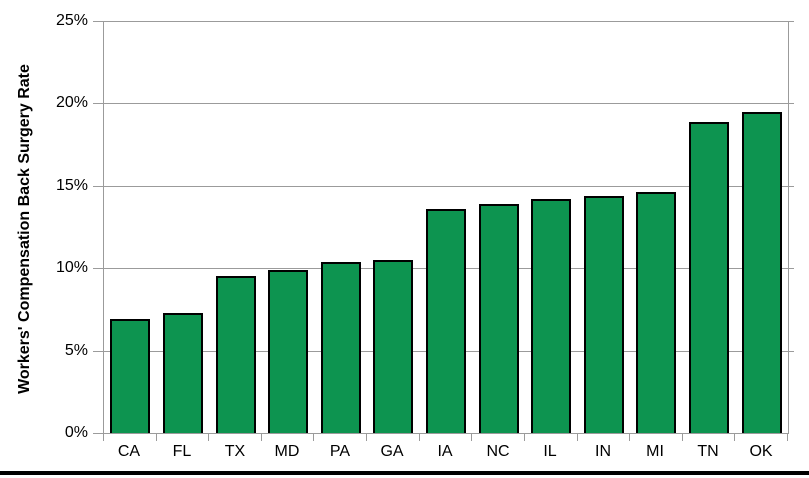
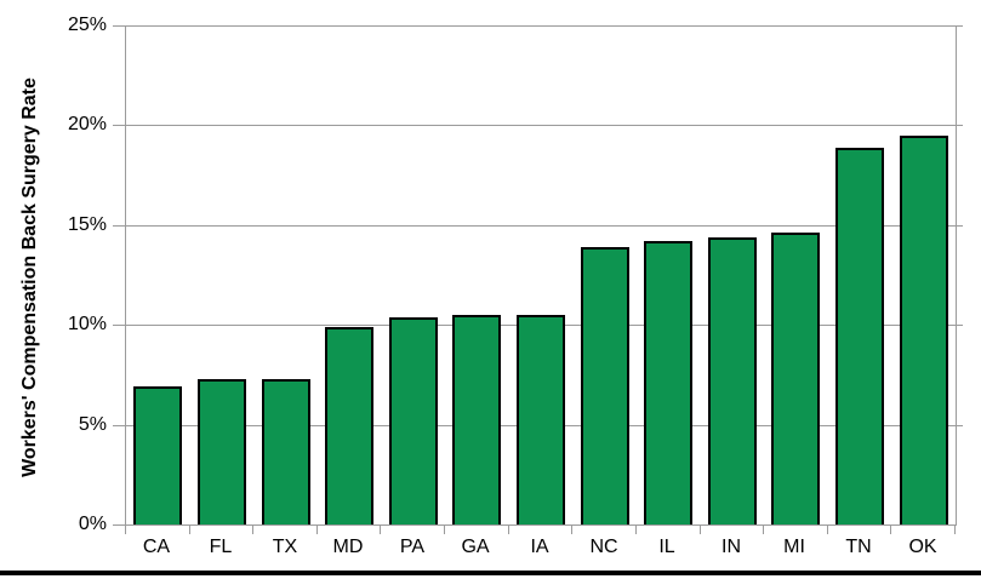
TX: 9.5% -> 7.3%
IA: 13.6% -> 10.5%
